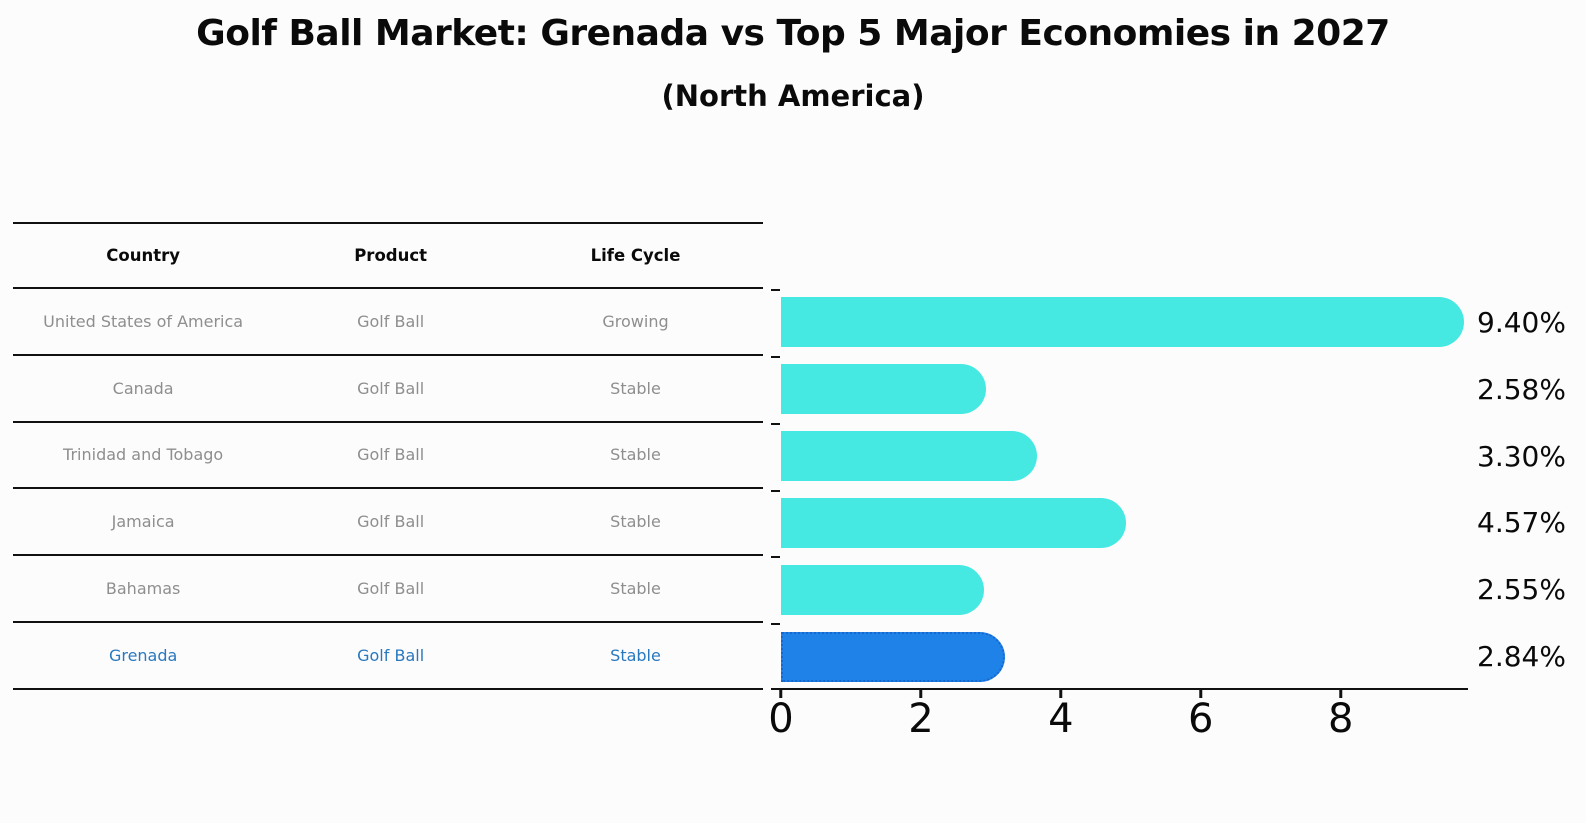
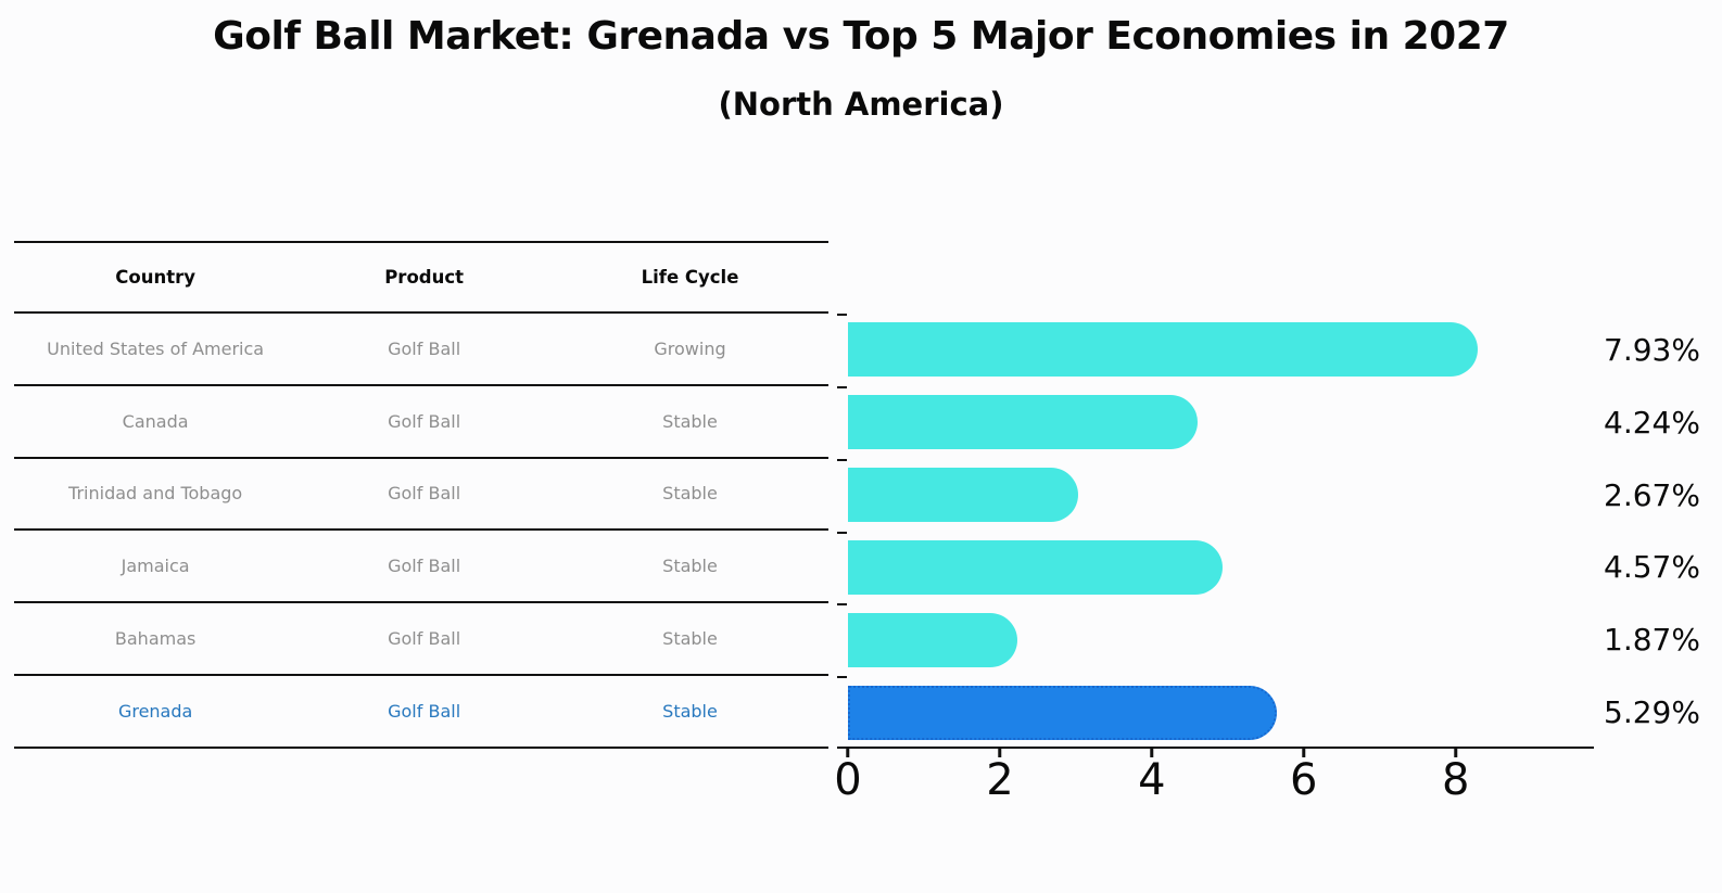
United States of America: 9.40% -> 7.93%
Canada: 2.58% -> 4.24%
Trinidad and Tobago: 3.30% -> 2.67%
Bahamas: 2.55% -> 1.87%
Grenada: 2.84% -> 5.29%
